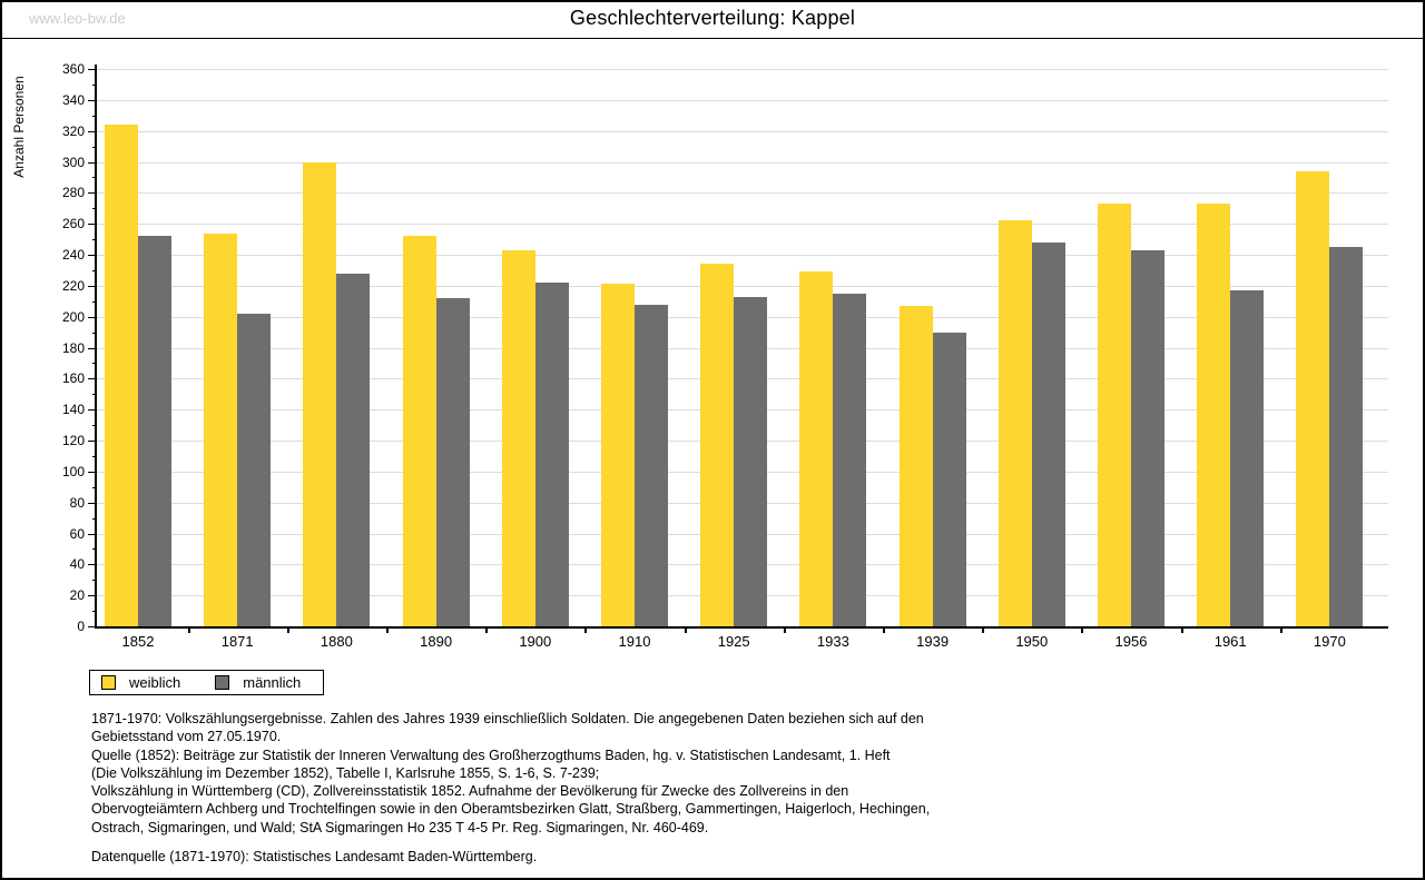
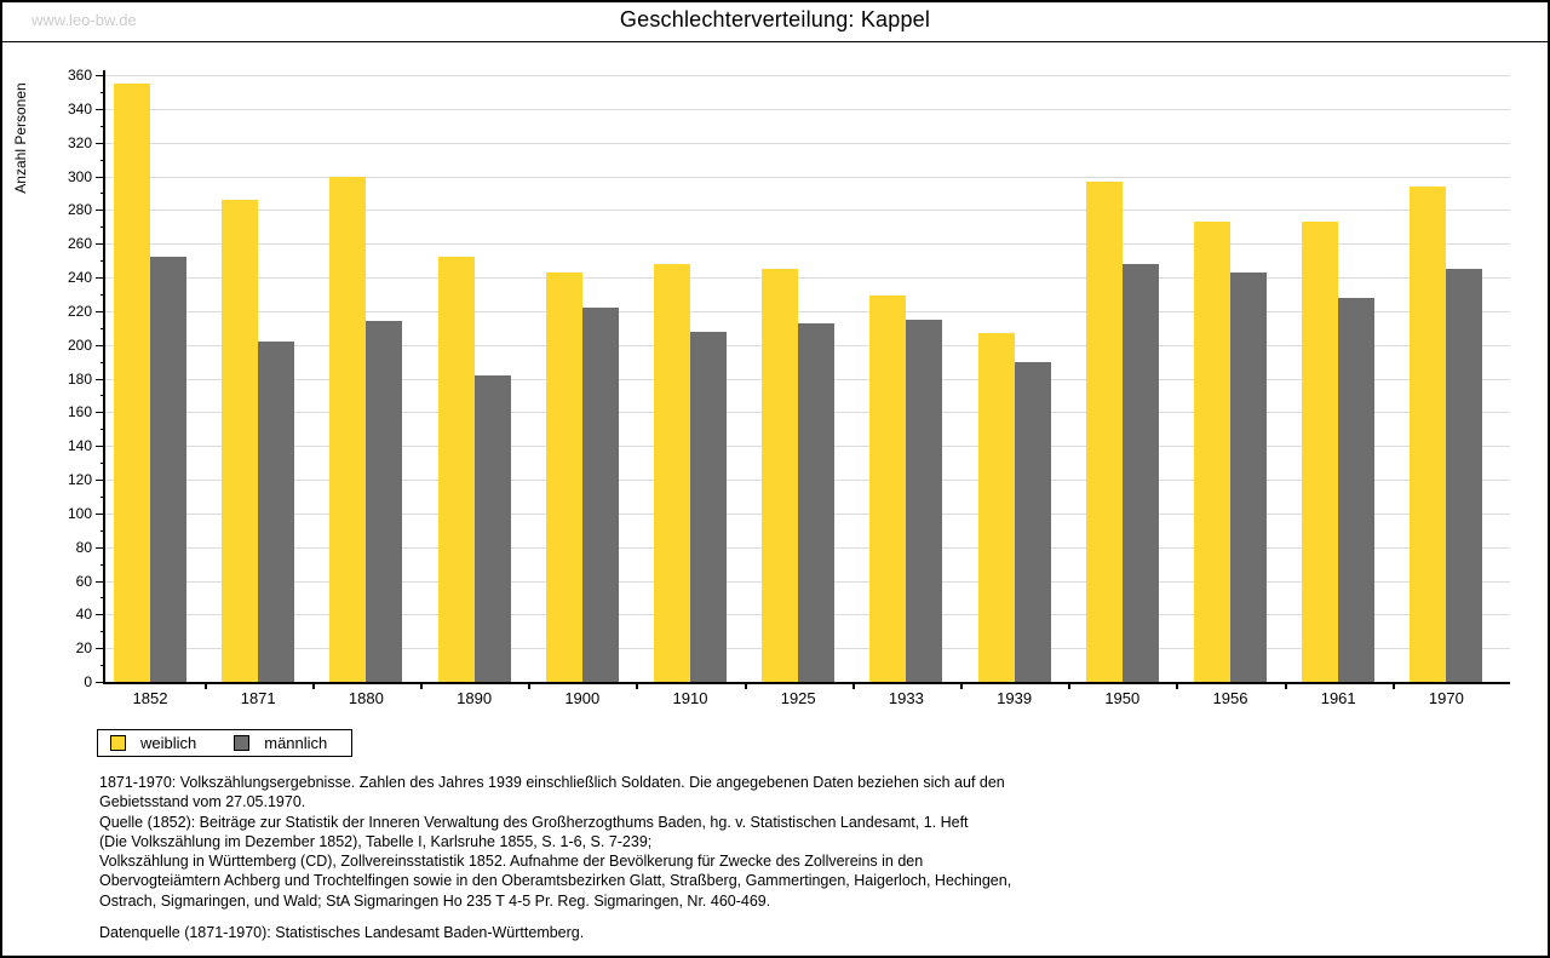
weiblich/1852: 324 -> 355
weiblich/1871: 254 -> 286
männlich/1880: 228 -> 214
männlich/1890: 212 -> 182
weiblich/1910: 221 -> 248
weiblich/1925: 234 -> 245
weiblich/1950: 262 -> 297
männlich/1961: 217 -> 228
